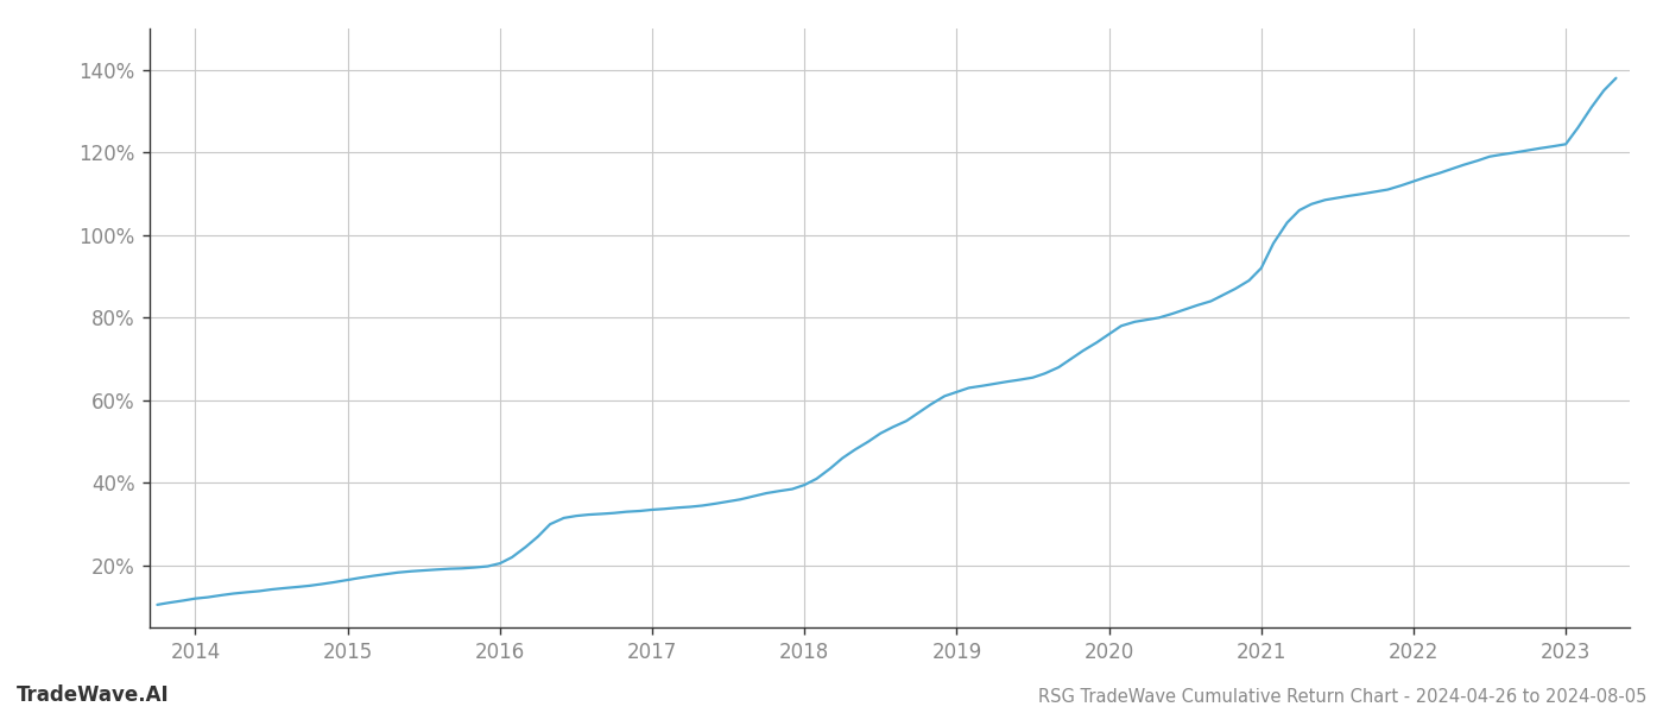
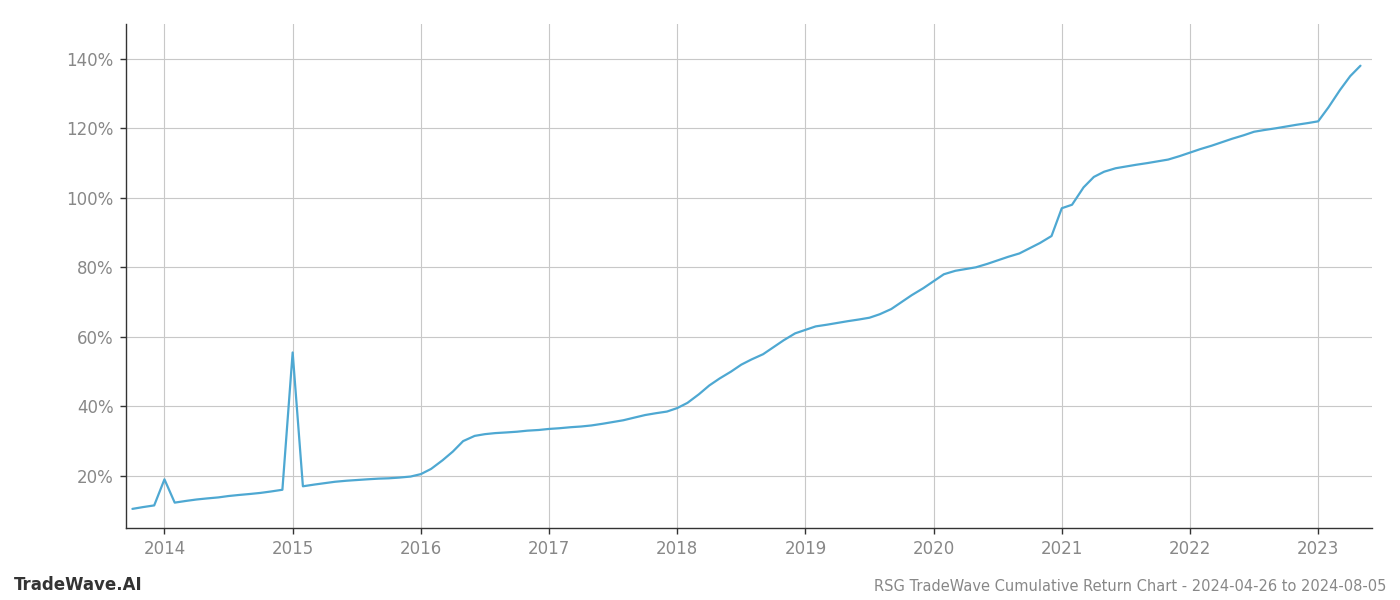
2014: 12.0% -> 19.0%
2015: 16.5% -> 55.5%
2021: 92.0% -> 97.0%
